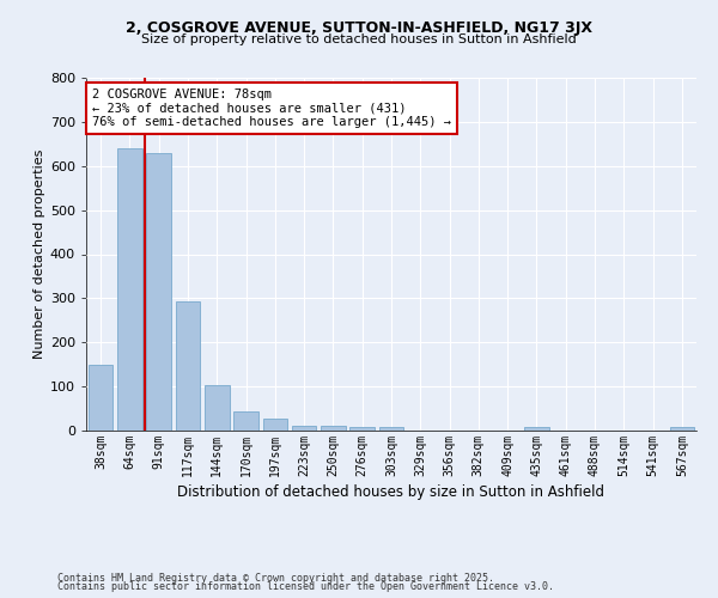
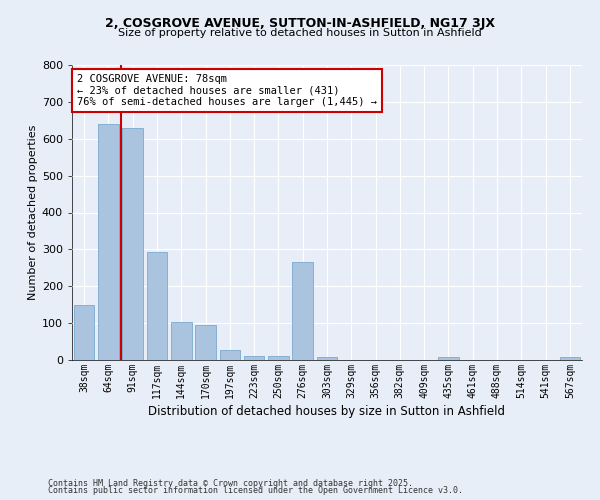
170sqm: 43 -> 95
276sqm: 7 -> 265
